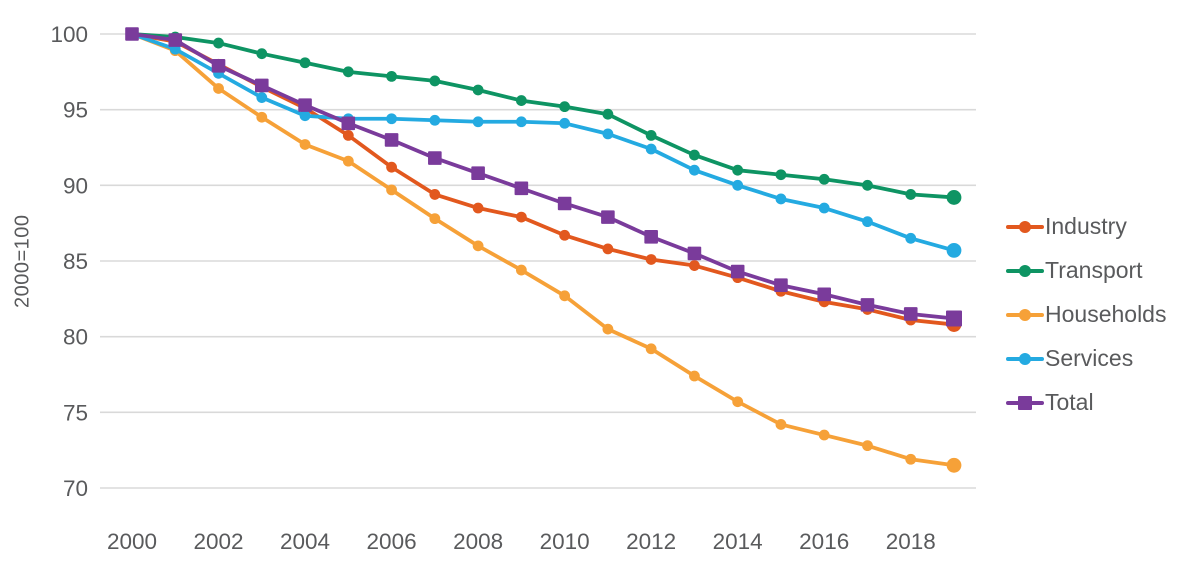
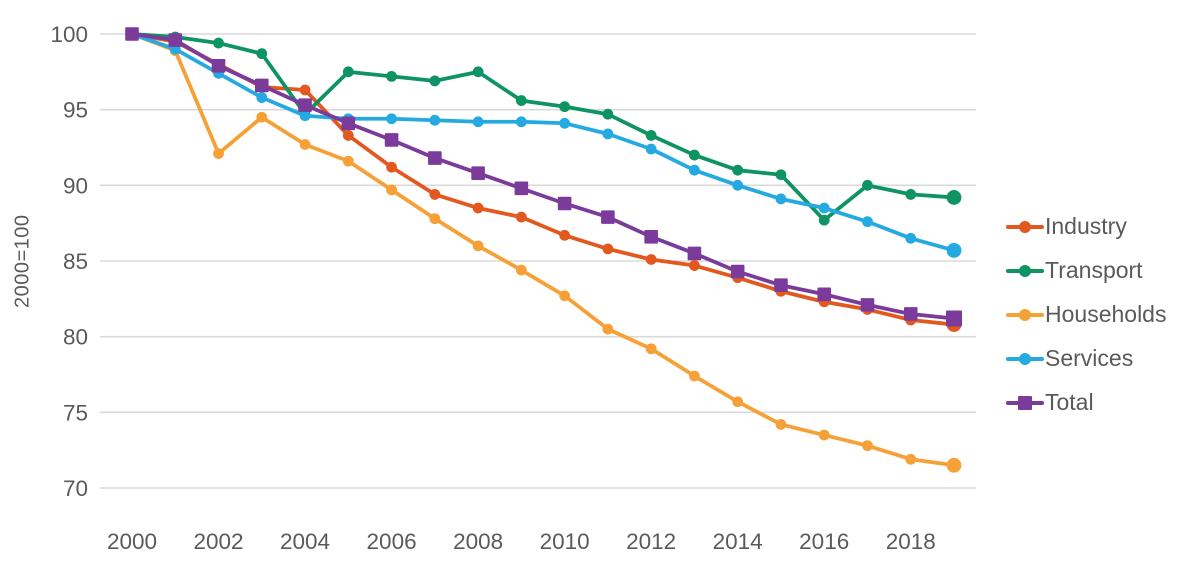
Households/2002: 96.4 -> 92.1
Industry/2004: 95.1 -> 96.3
Transport/2004: 98.1 -> 94.7
Transport/2008: 96.3 -> 97.5
Transport/2016: 90.4 -> 87.7
